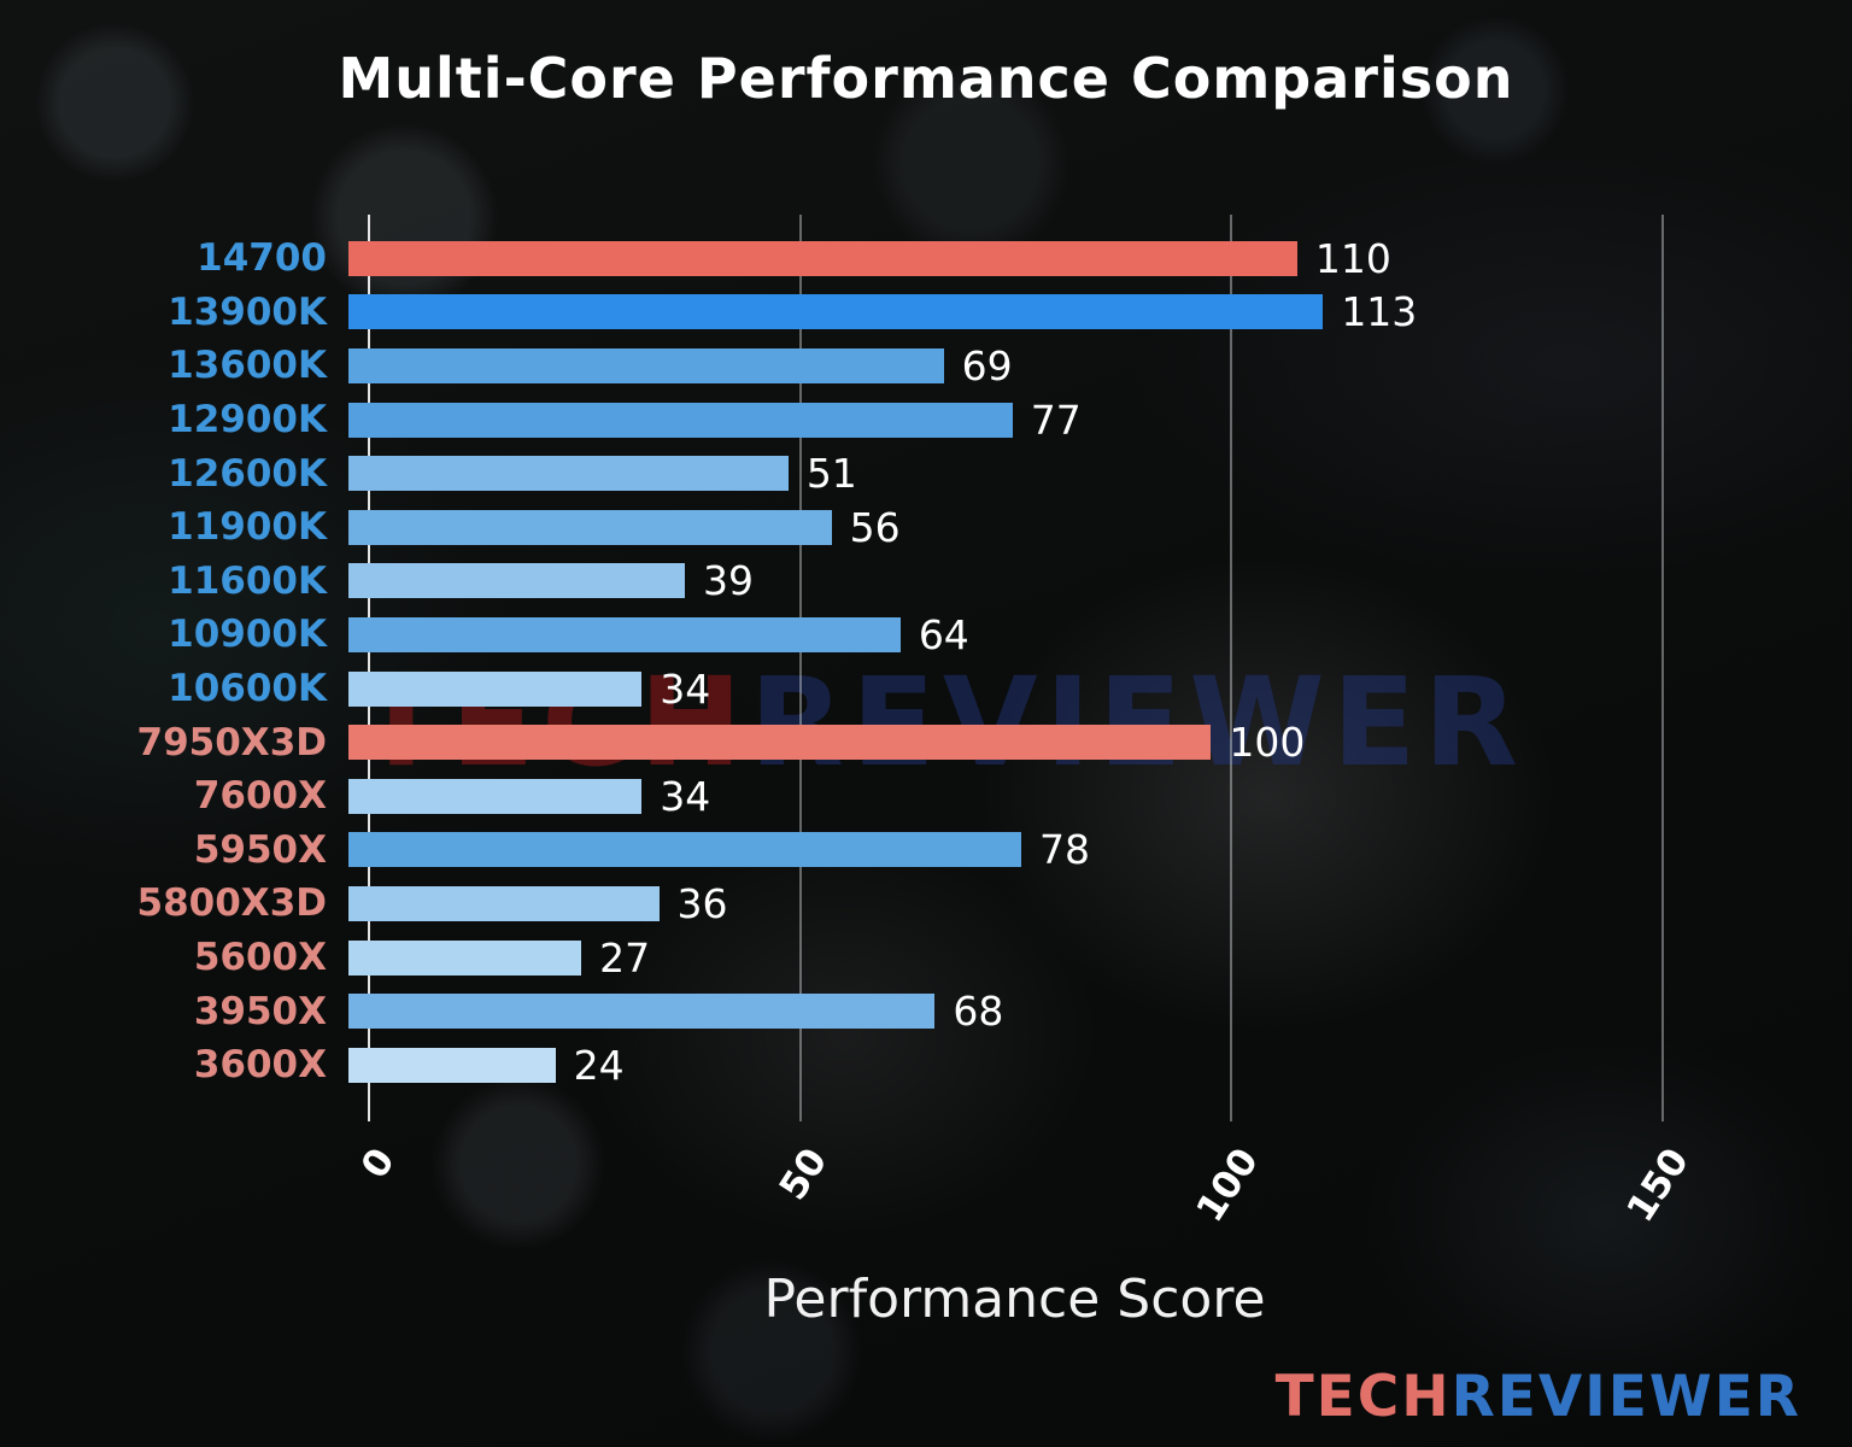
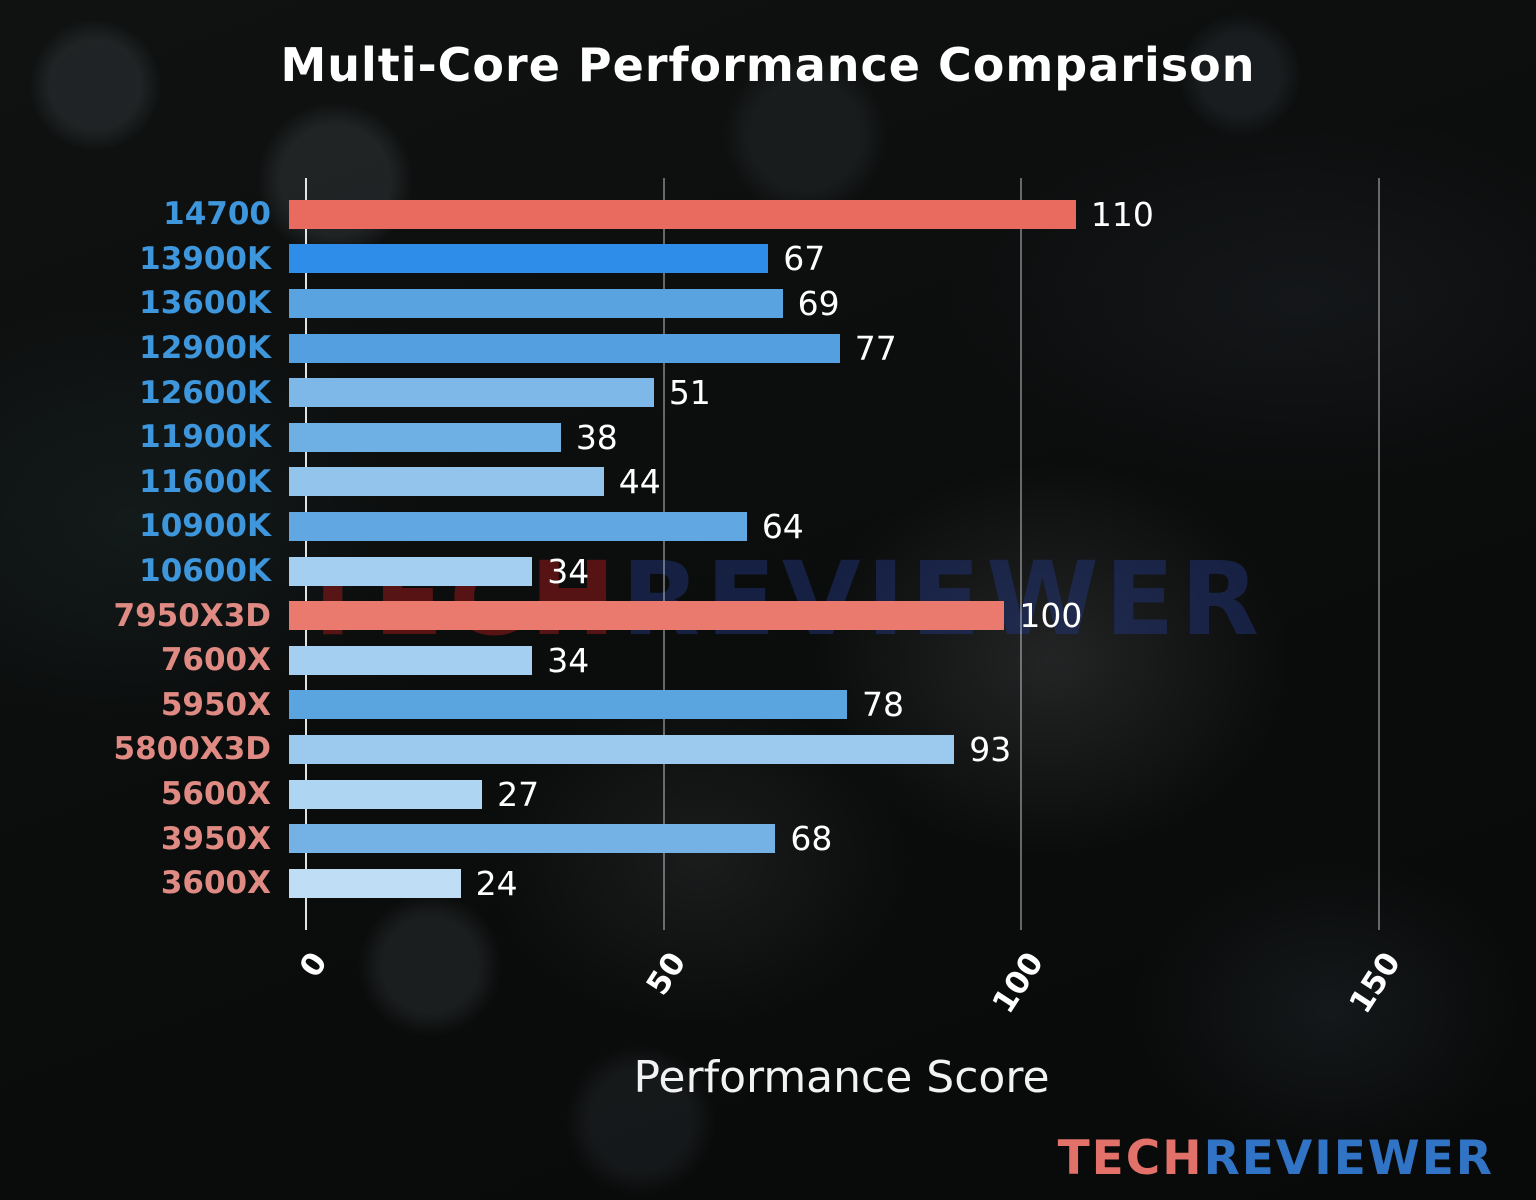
13900K: 113 -> 67
11900K: 56 -> 38
11600K: 39 -> 44
5800X3D: 36 -> 93
